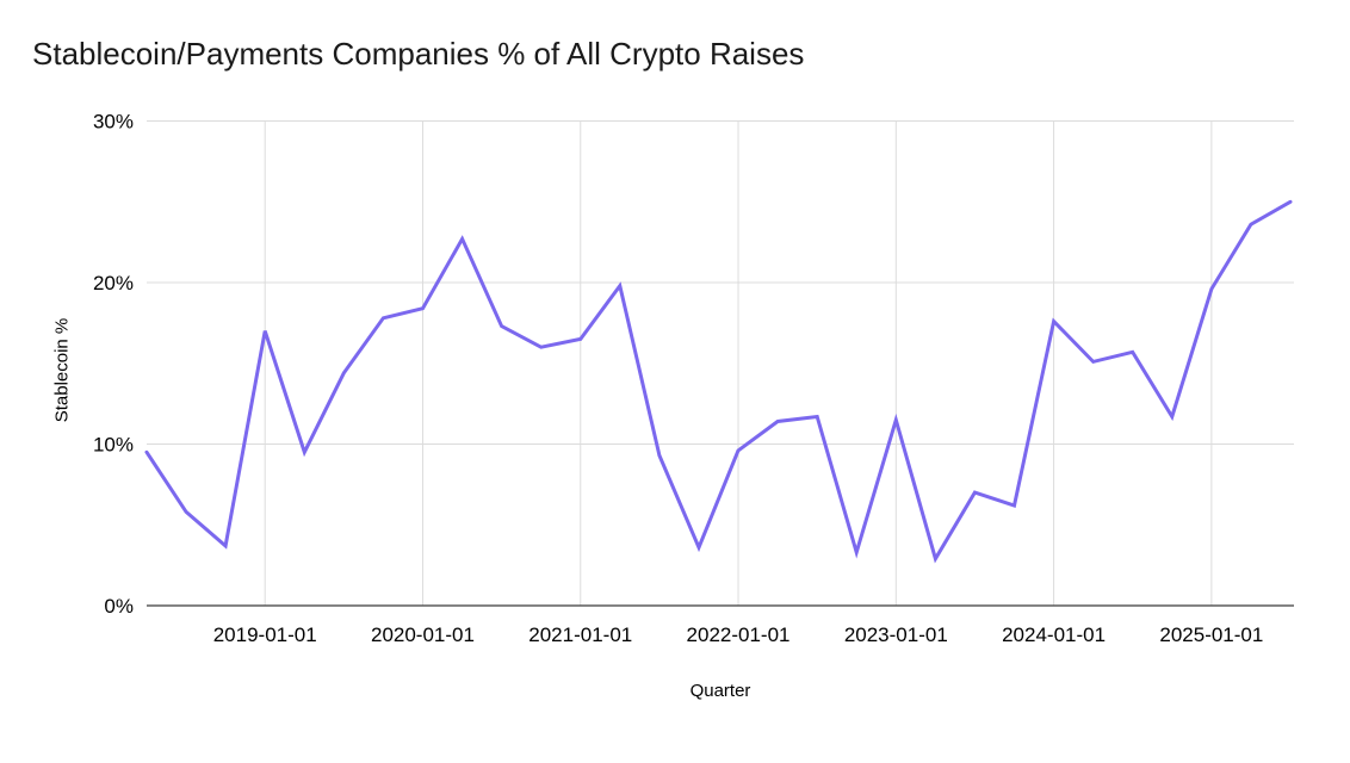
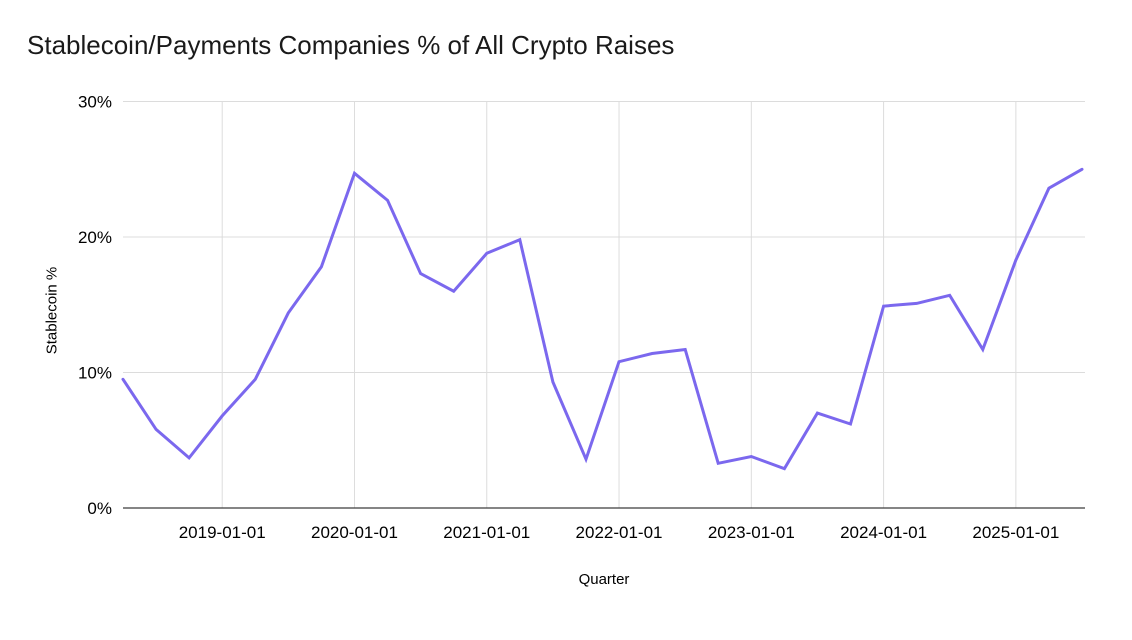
2019-01-01: 17.0% -> 6.8%
2020-01-01: 18.4% -> 24.7%
2021-01-01: 16.5% -> 18.8%
2022-01-01: 9.6% -> 10.8%
2023-01-01: 11.5% -> 3.8%
2024-01-01: 17.6% -> 14.9%
2025-01-01: 19.6% -> 18.3%
